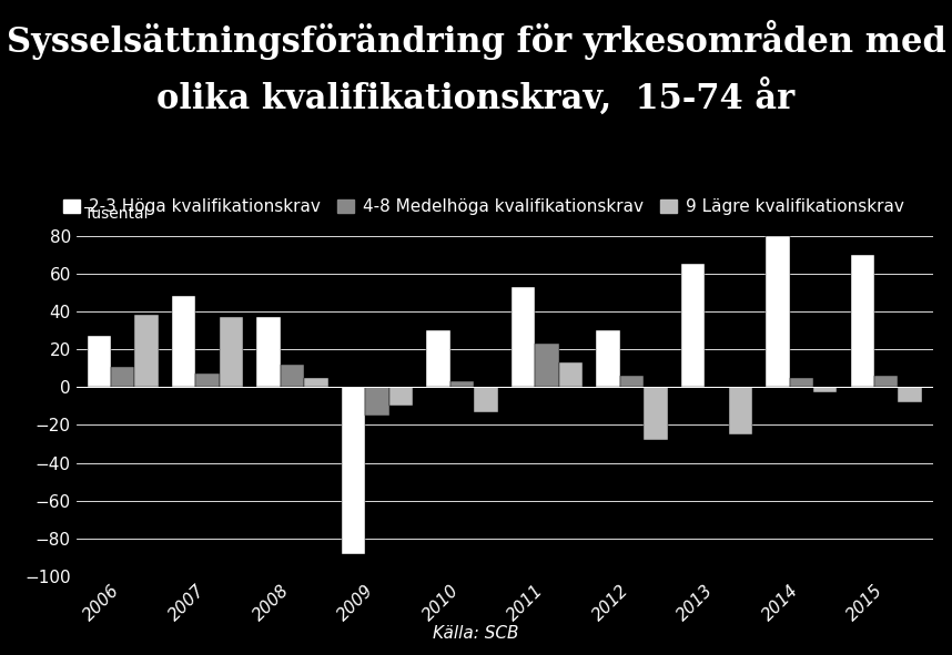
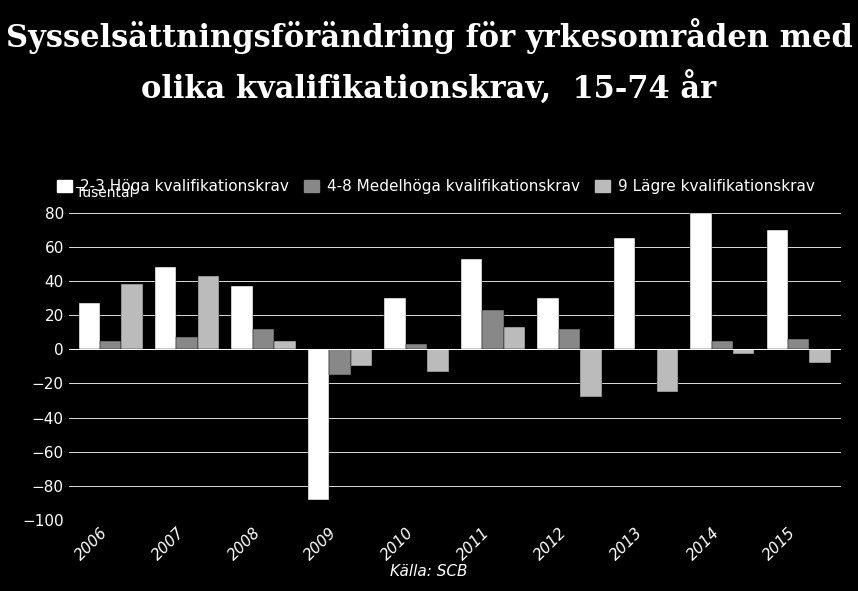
4-8 Medelhöga kvalifikationskrav/2006: 11 -> 5
9 Lägre kvalifikationskrav/2007: 37 -> 43
4-8 Medelhöga kvalifikationskrav/2012: 6 -> 12
